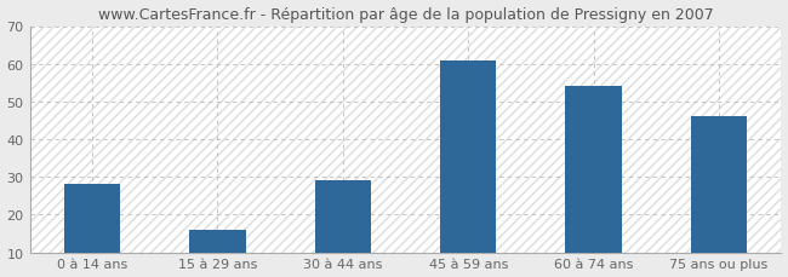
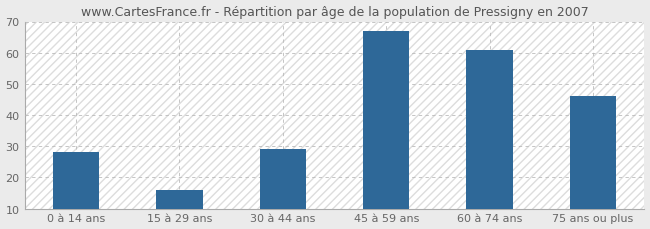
45 à 59 ans: 61 -> 67
60 à 74 ans: 54 -> 61
